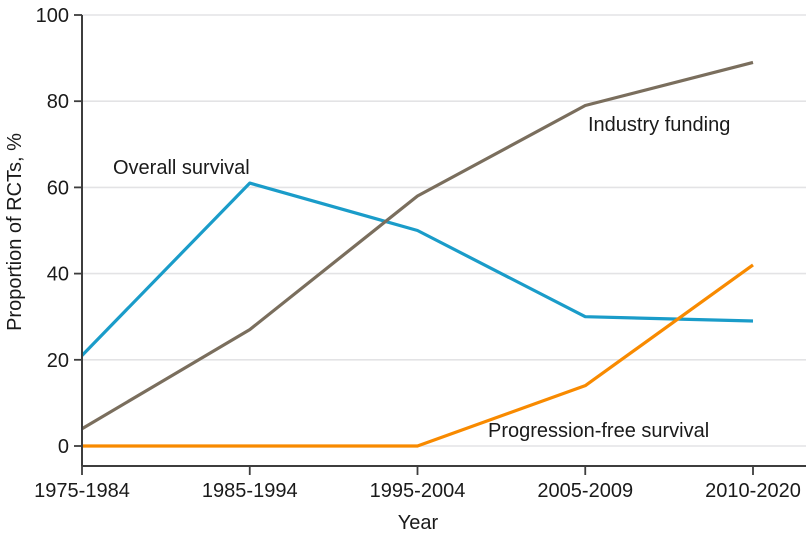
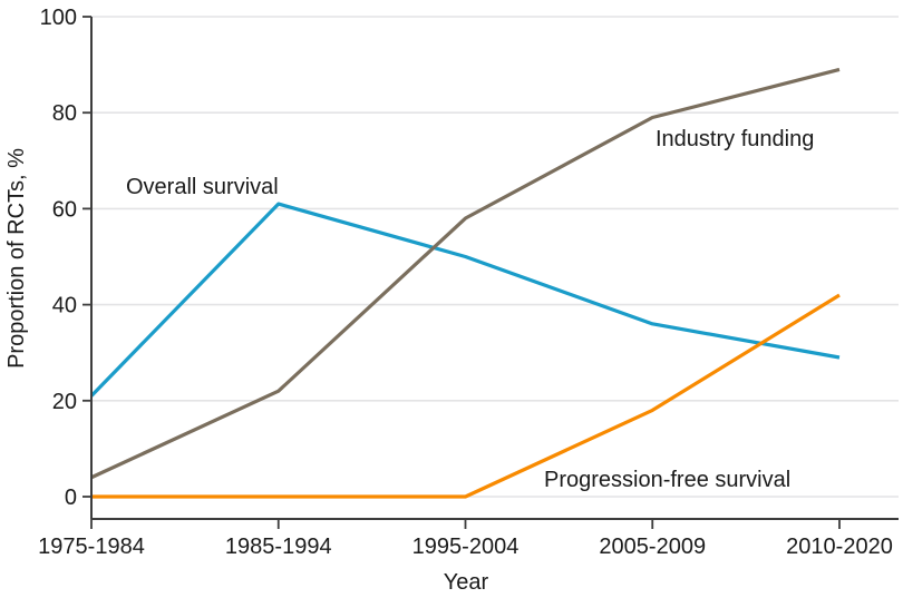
Industry funding/1985-1994: 27 -> 22
Overall survival/2005-2009: 30 -> 36
Progression-free survival/2005-2009: 14 -> 18
